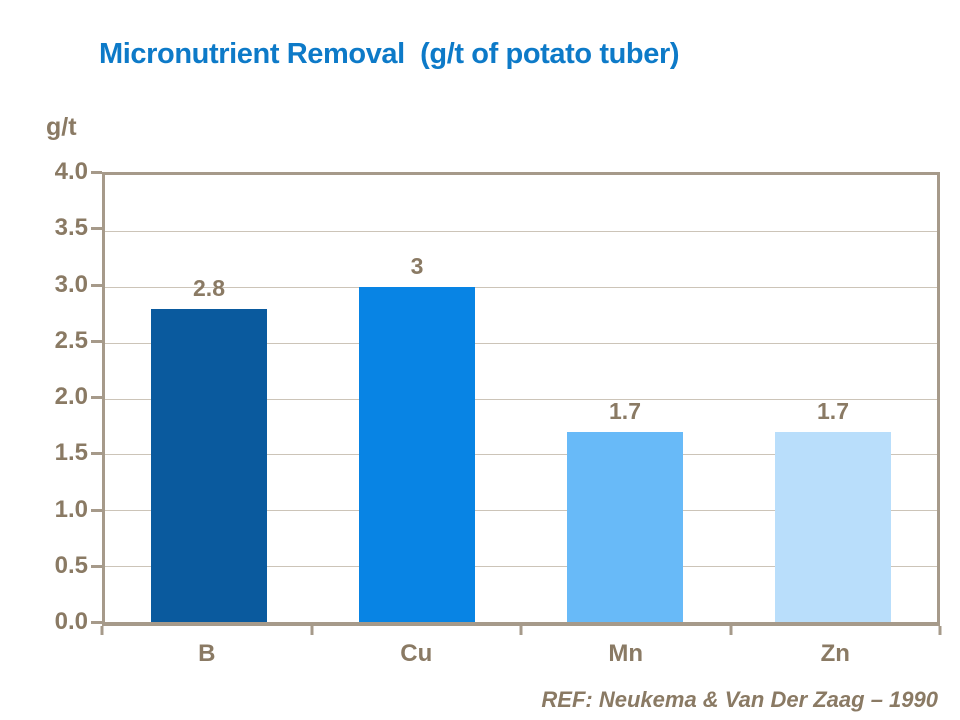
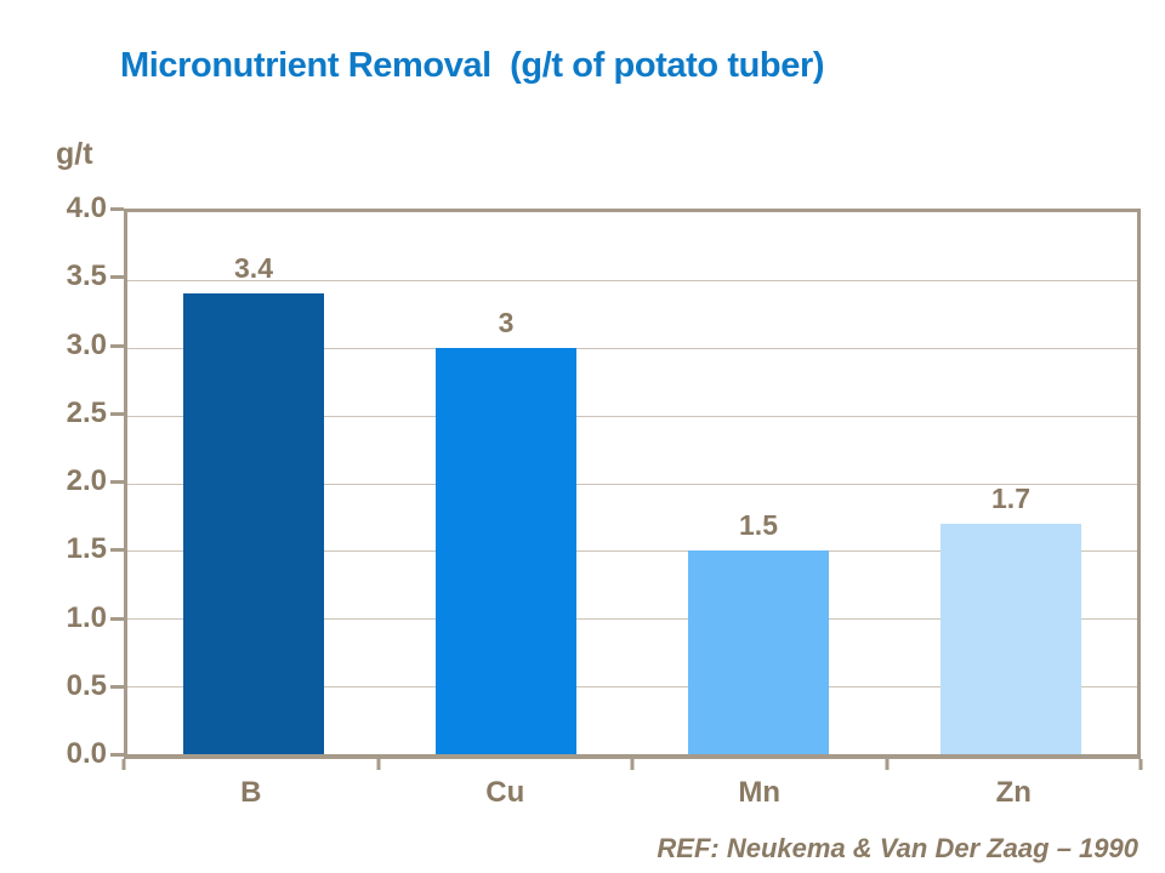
B: 2.8 -> 3.4
Mn: 1.7 -> 1.5
